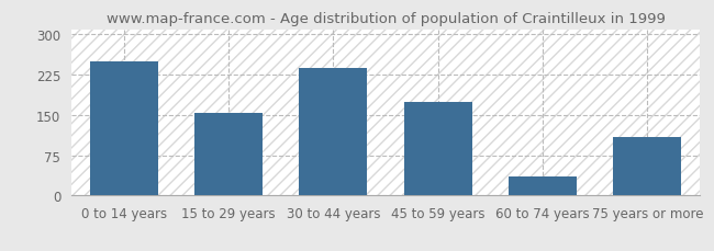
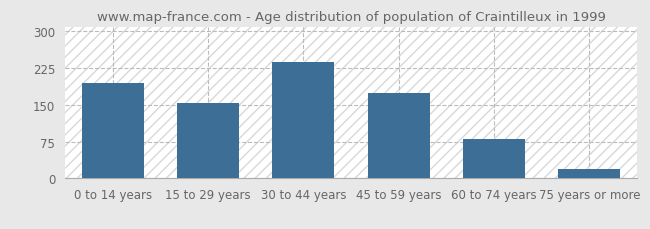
0 to 14 years: 250 -> 195
60 to 74 years: 35 -> 80
75 years or more: 110 -> 20
